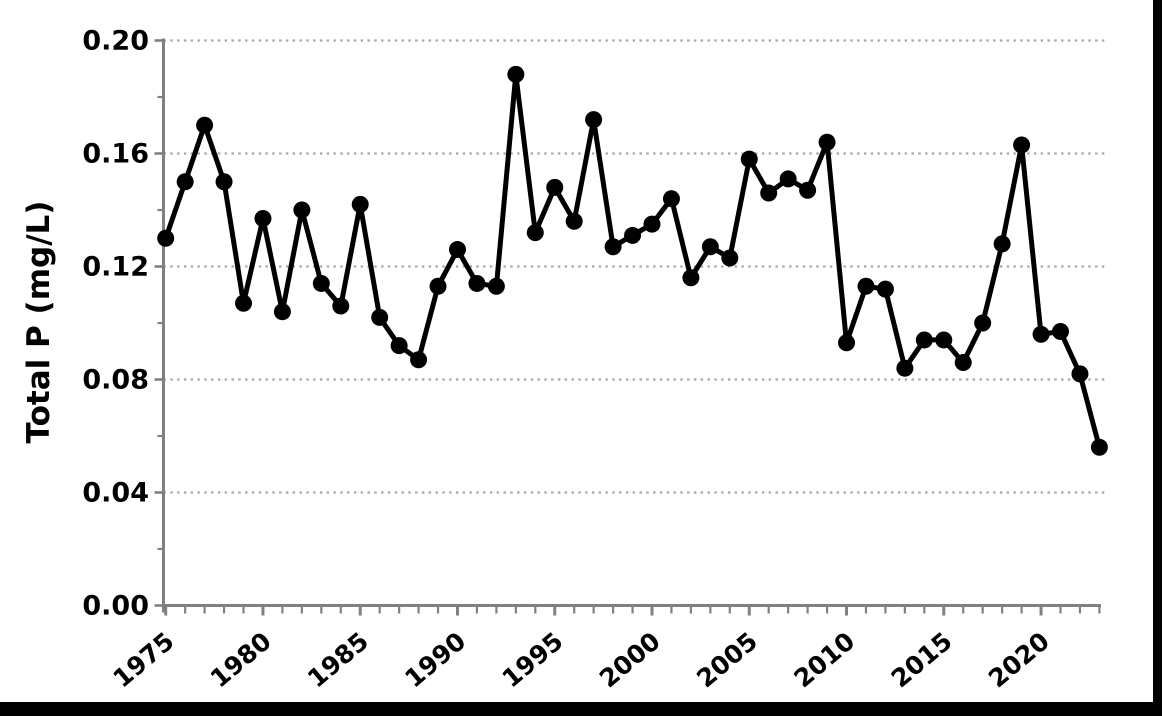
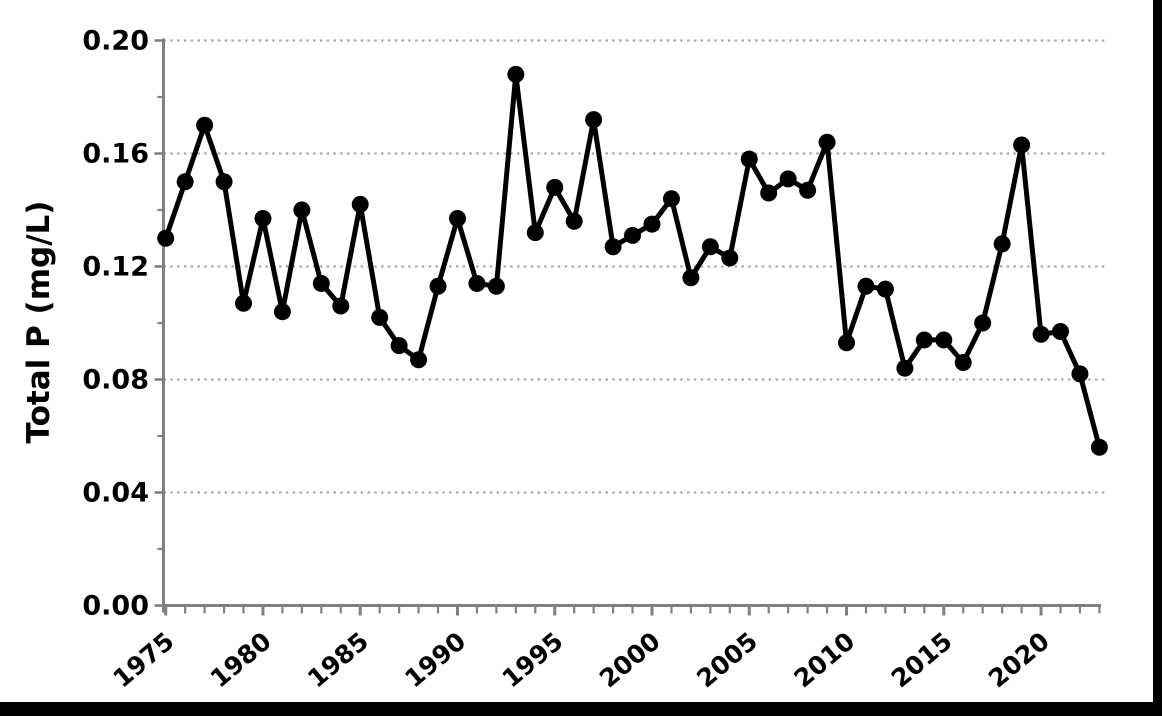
1990: 0.126 -> 0.137
